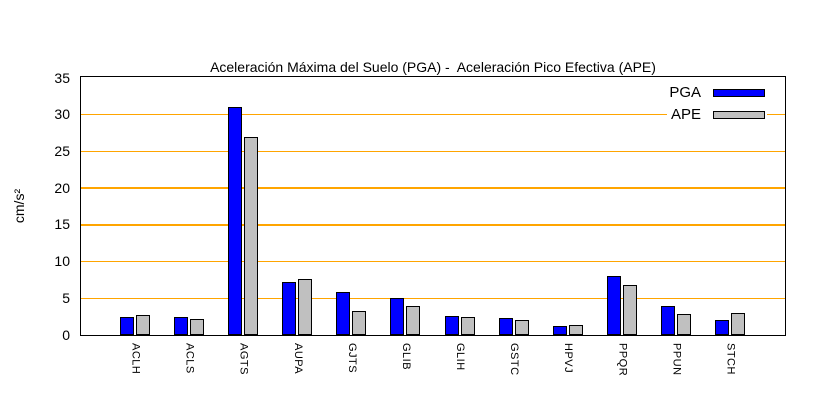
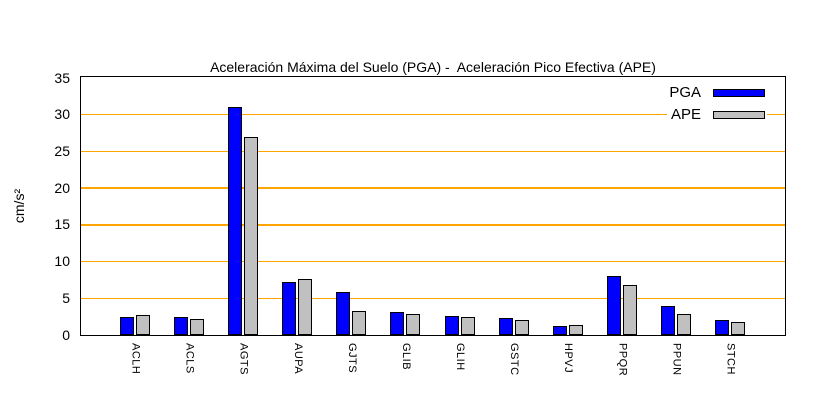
PGA/GLIB: 5 -> 3
APE/GLIB: 4 -> 3
APE/STCH: 3 -> 2
